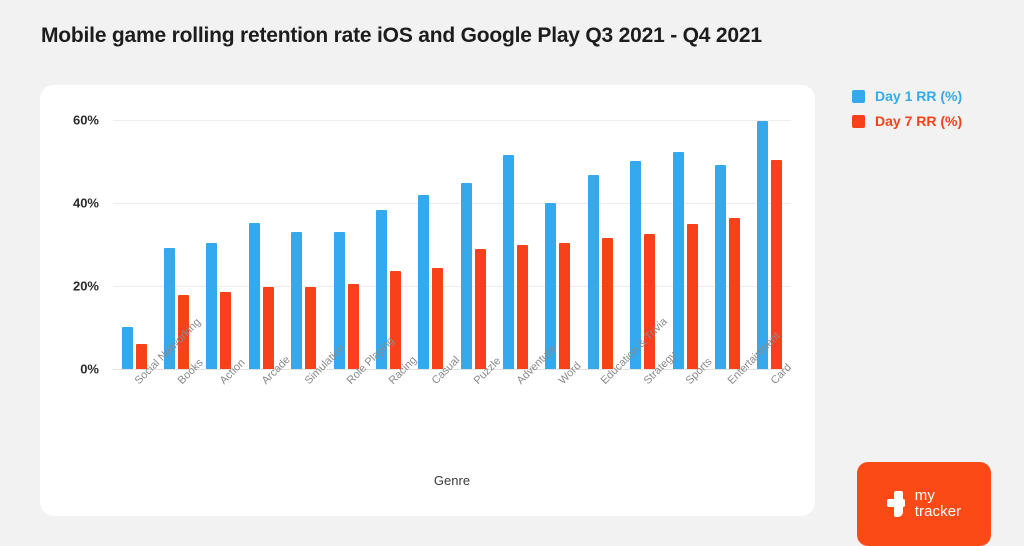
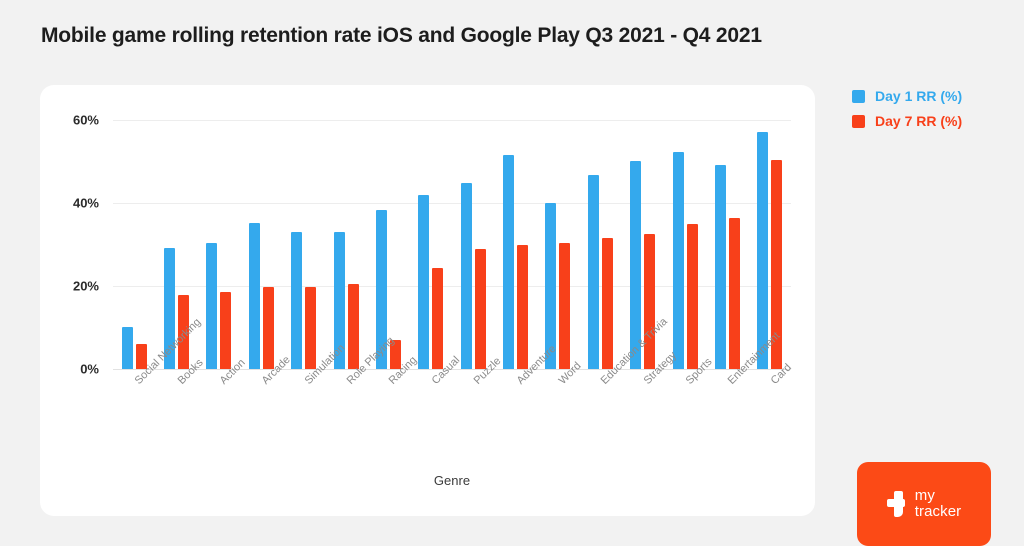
Day 7 RR (%)/Racing: 24% -> 7%
Day 1 RR (%)/Card: 60% -> 57%
